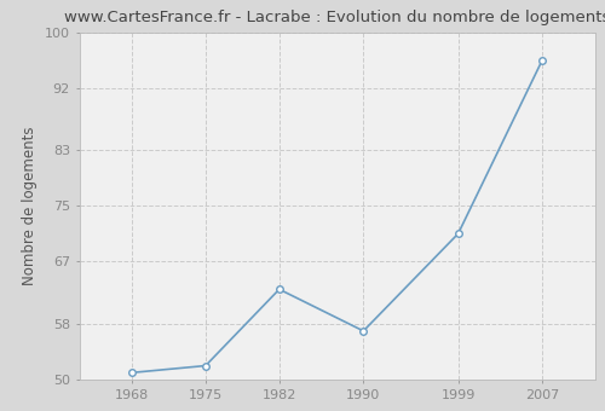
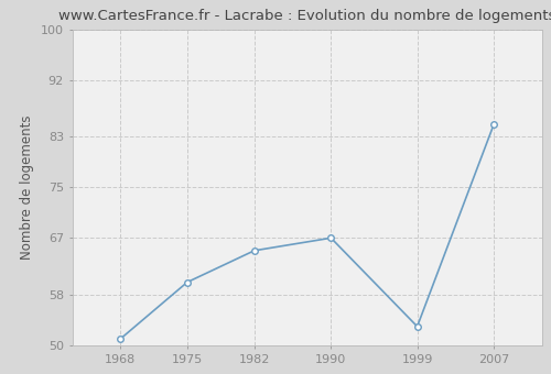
1975: 52 -> 60
1982: 63 -> 65
1990: 57 -> 67
1999: 71 -> 53
2007: 96 -> 85
